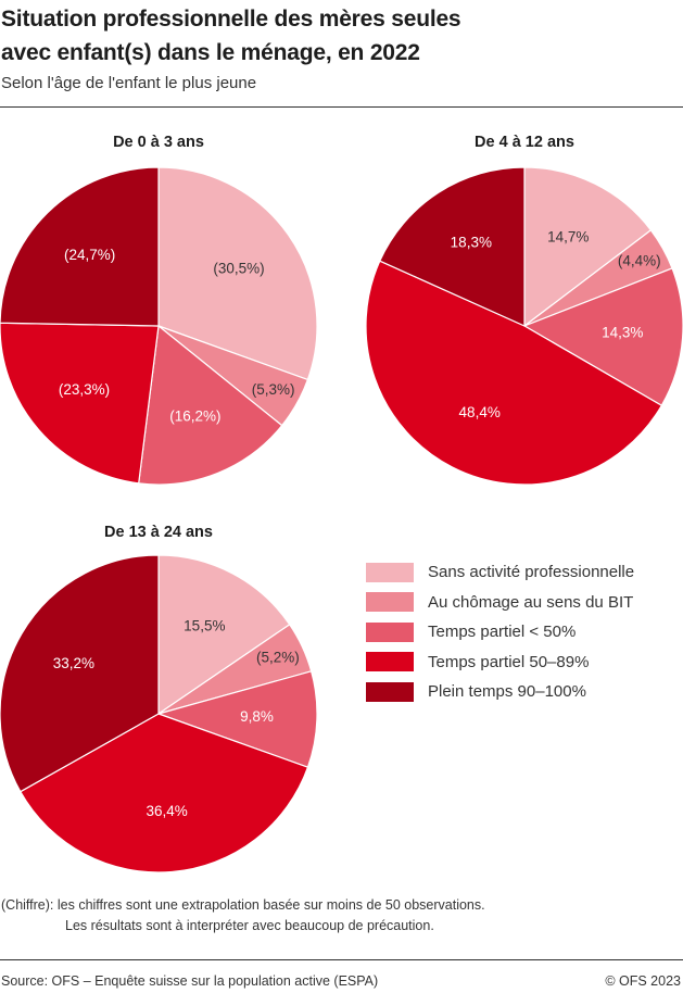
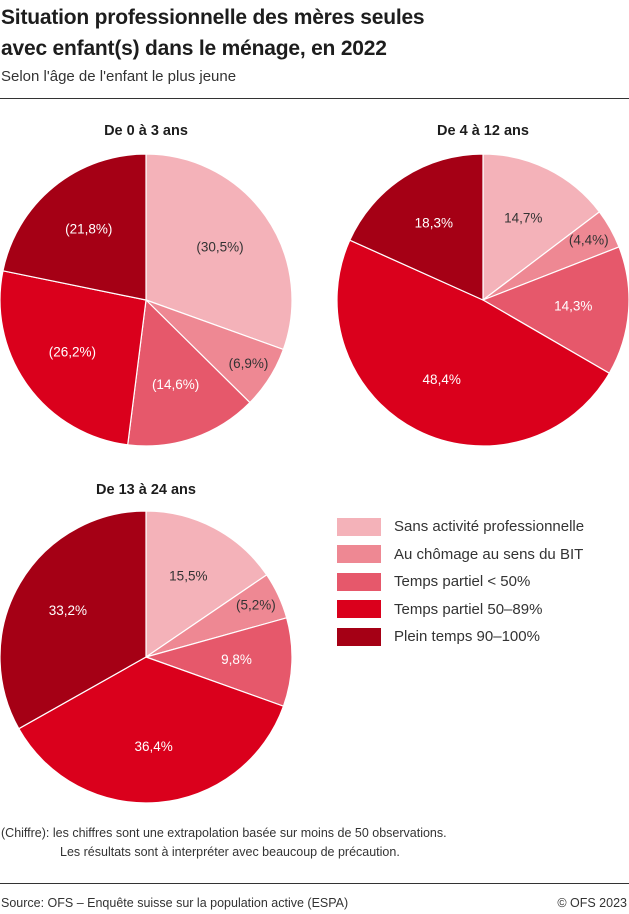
De 0 à 3 ans/Au chômage au sens du BIT: 5,3% -> 6,9%
De 0 à 3 ans/Temps partiel < 50%: 16,2% -> 14,6%
De 0 à 3 ans/Temps partiel 50–89%: 23,3% -> 26,2%
De 0 à 3 ans/Plein temps 90–100%: 24,7% -> 21,8%
